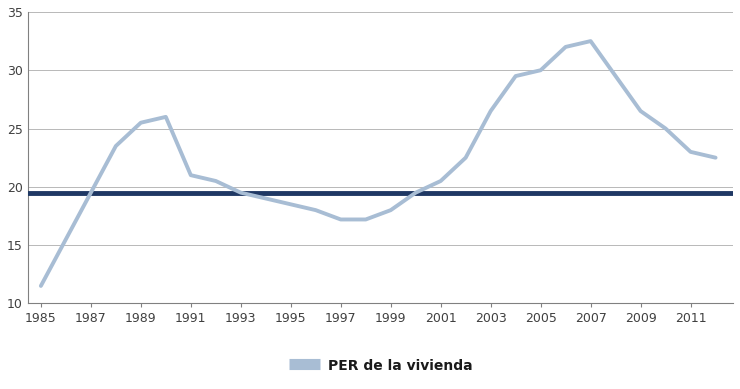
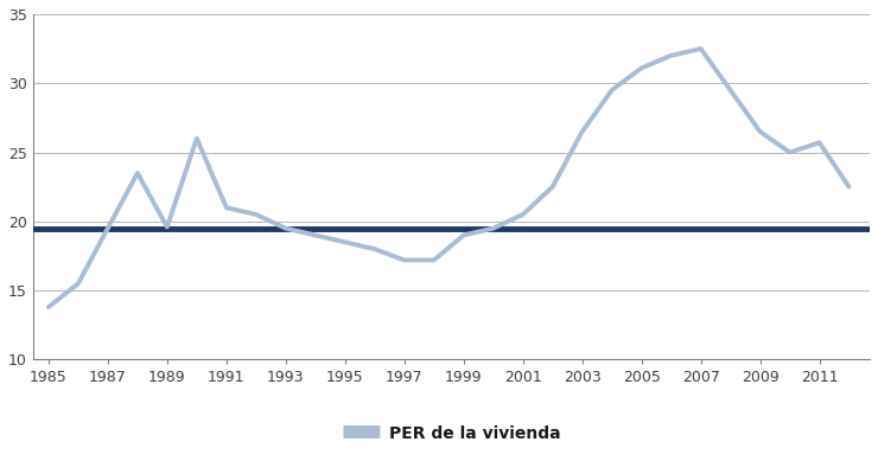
1985: 11.5 -> 13.8
1989: 25.5 -> 19.6
1999: 18.0 -> 19.0
2005: 30.0 -> 31.1
2011: 23.0 -> 25.7
